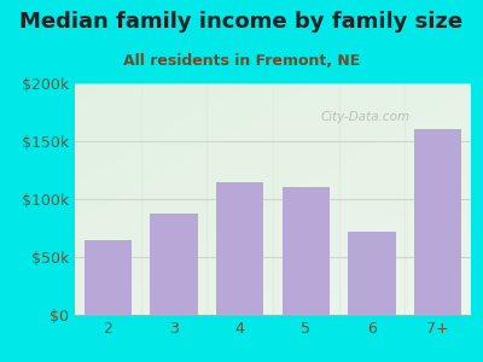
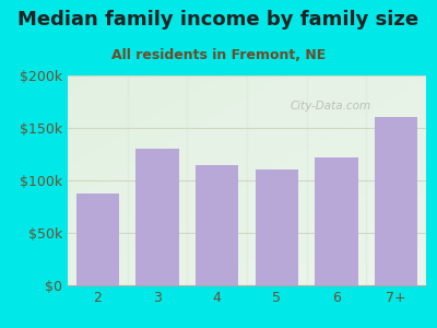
2: $65k -> $88k
3: $88k -> $130k
6: $72k -> $122k
